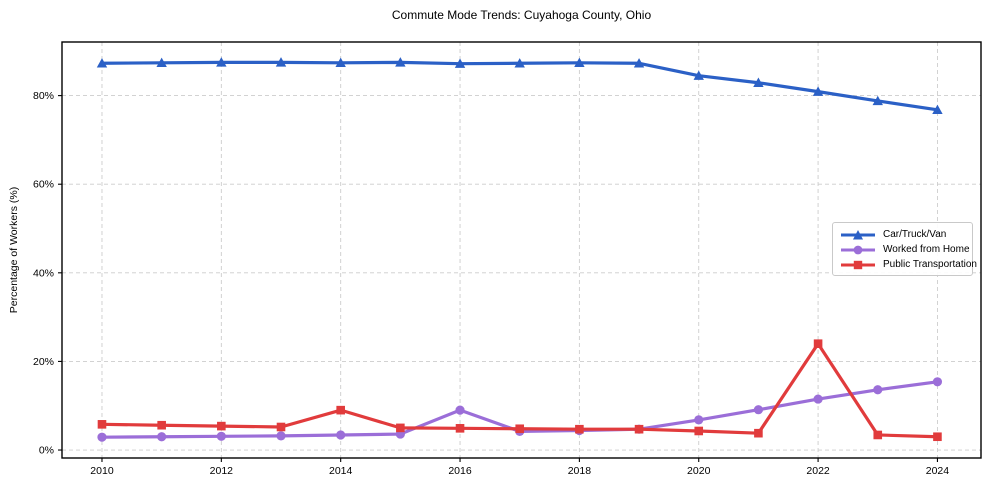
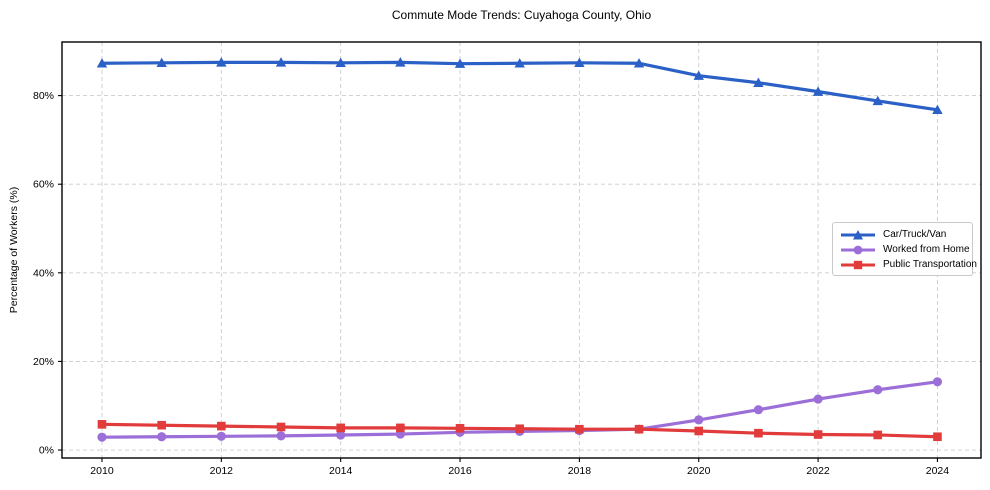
Public Transportation/2014: 9% -> 5%
Worked from Home/2016: 9% -> 4%
Public Transportation/2022: 24% -> 4%
